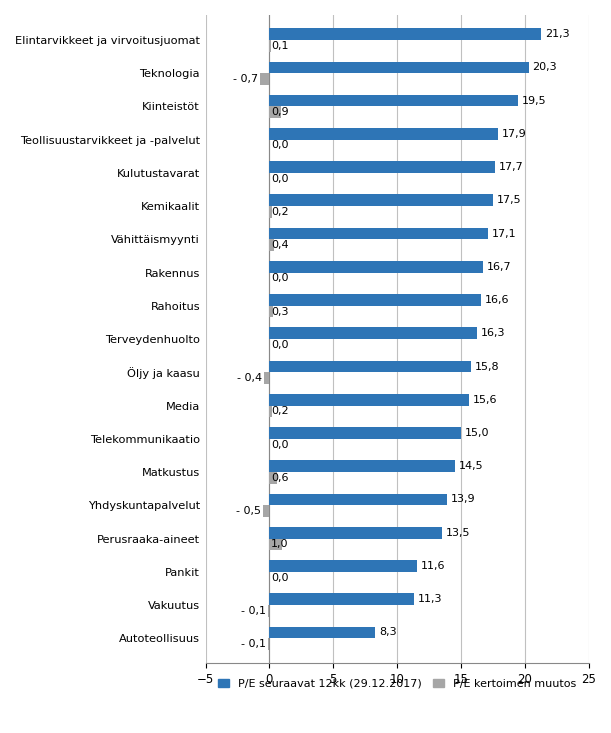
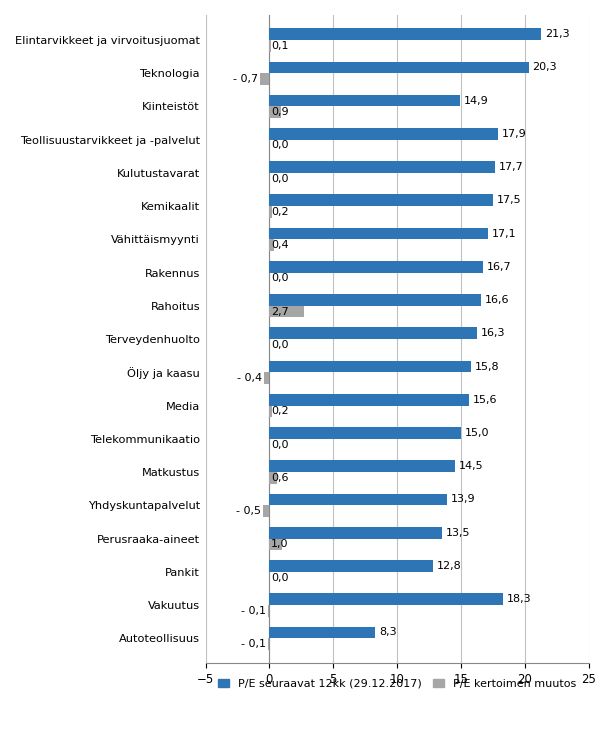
P/E seuraavat 12kk (29.12.2017)/Kiinteistöt: 19,5 -> 14,9
P/E kertoimen muutos/Rahoitus: 0,3 -> 2,7
P/E seuraavat 12kk (29.12.2017)/Pankit: 11,6 -> 12,8
P/E seuraavat 12kk (29.12.2017)/Vakuutus: 11,3 -> 18,3
